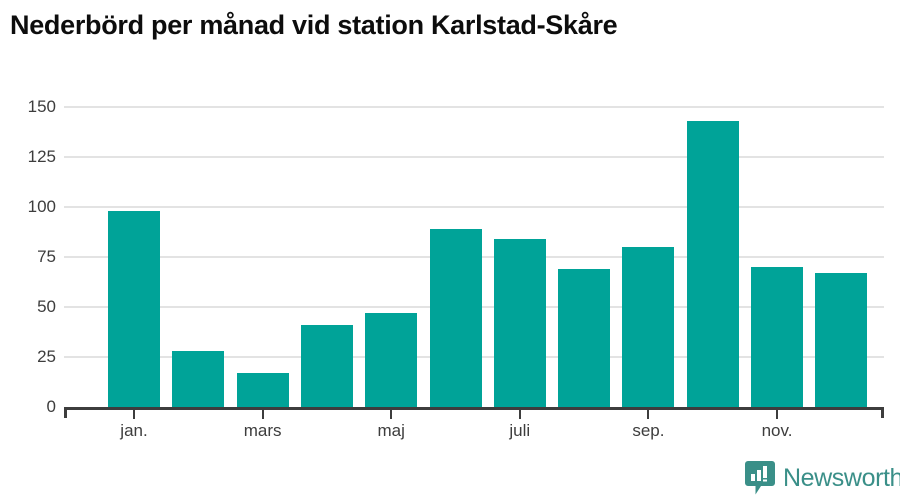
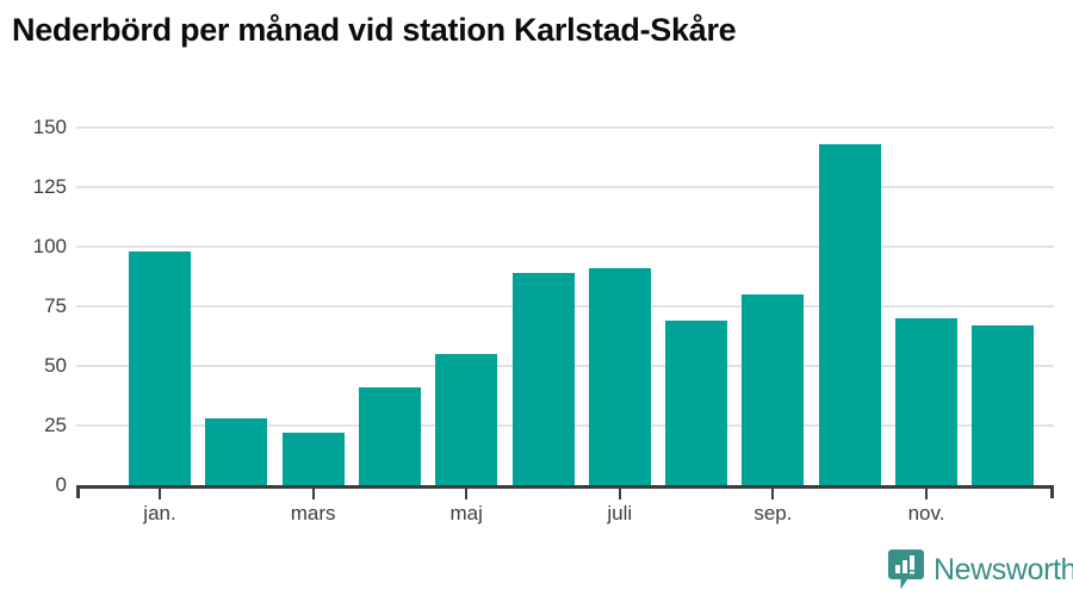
mars: 17 -> 22
maj: 47 -> 55
juli: 84 -> 91
